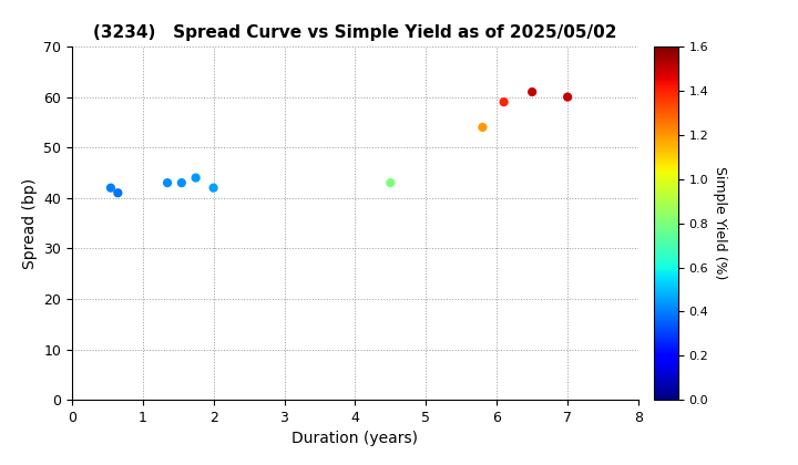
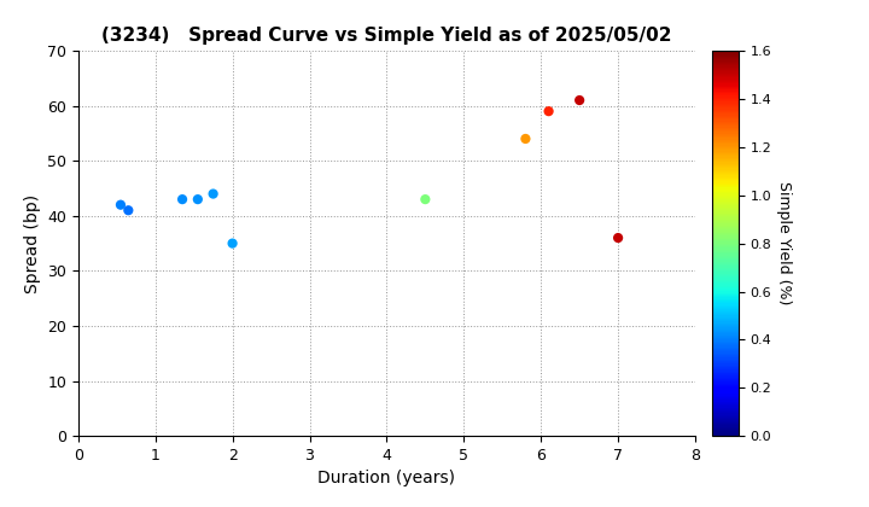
2: 42 -> 35
7: 60 -> 36
